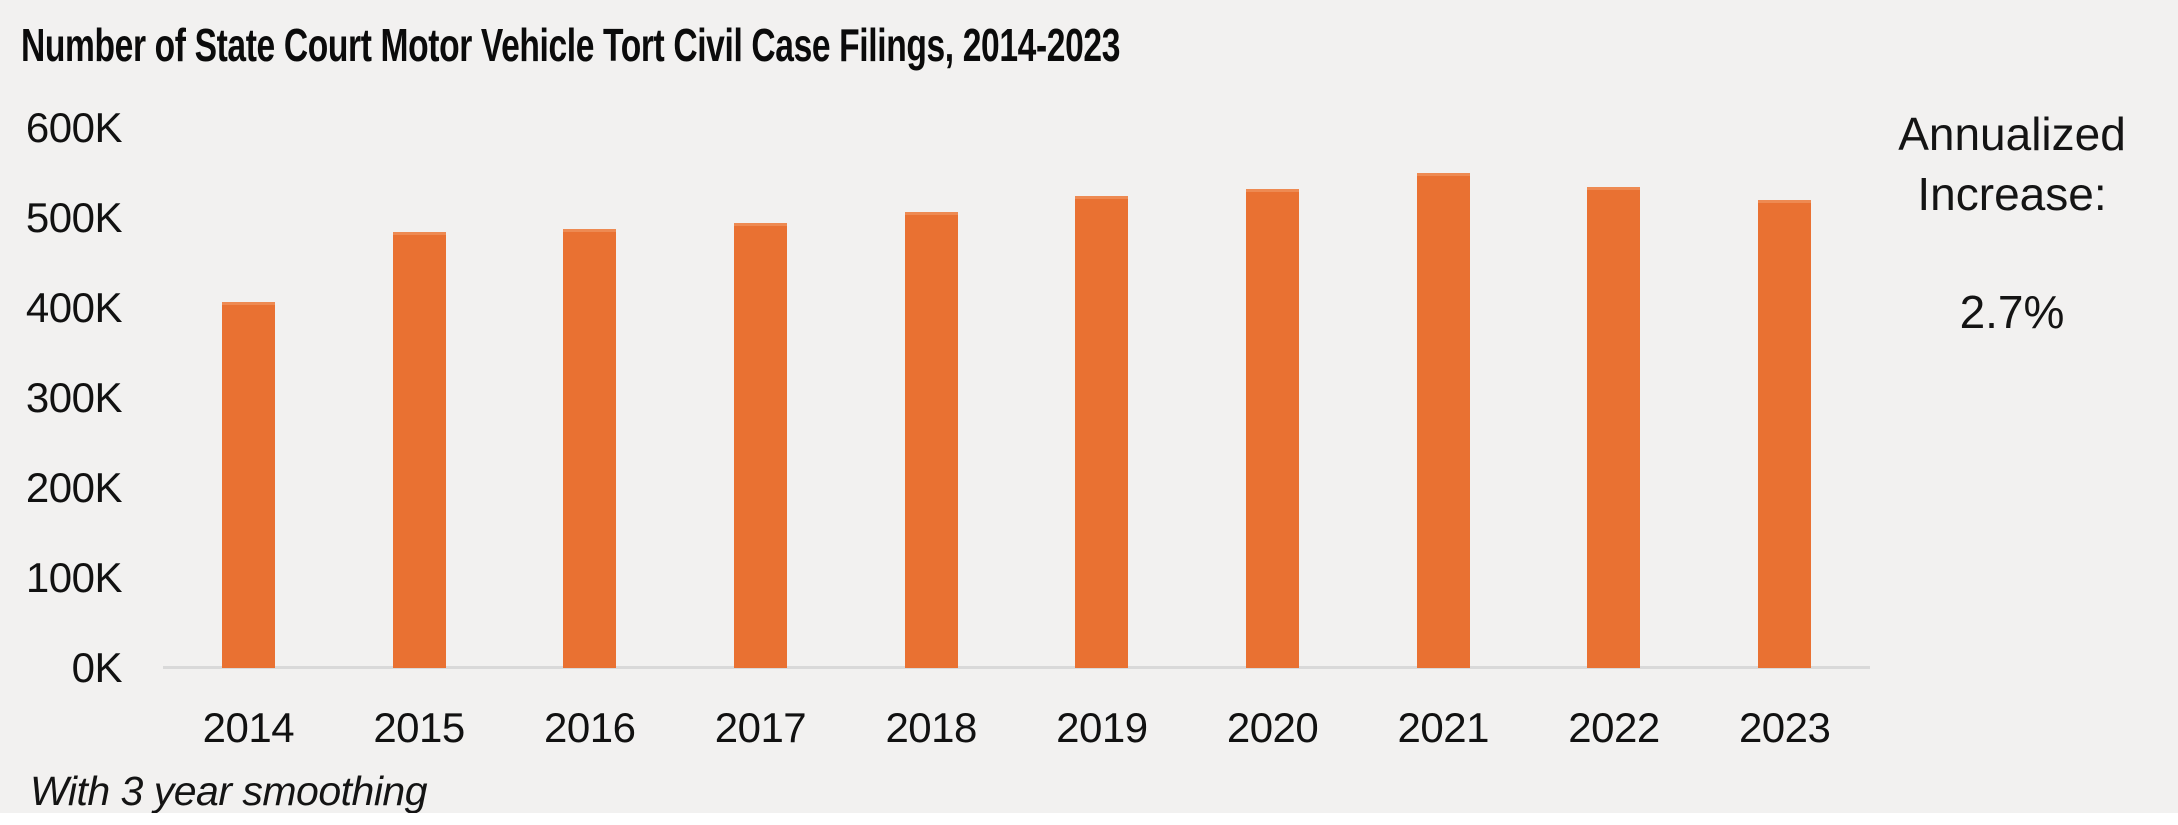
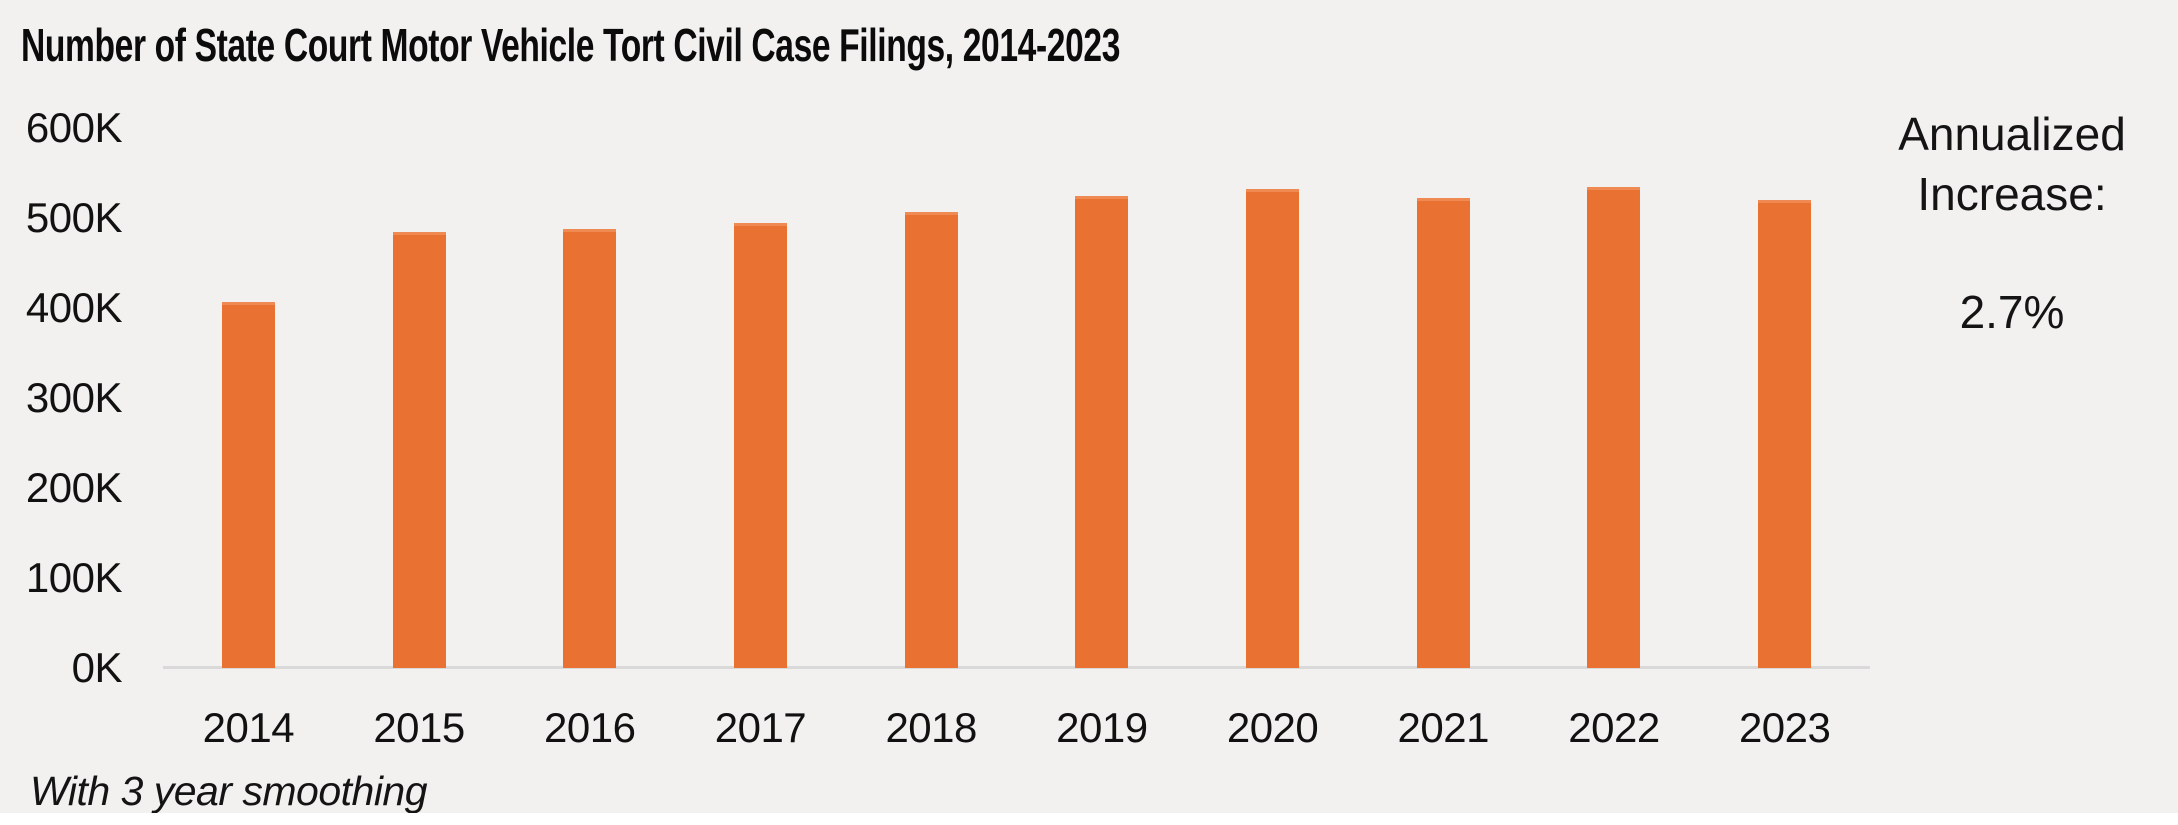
2021: 550K -> 520K
